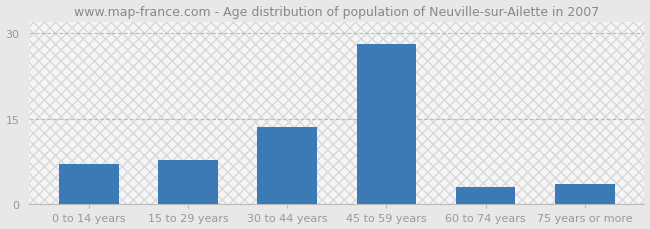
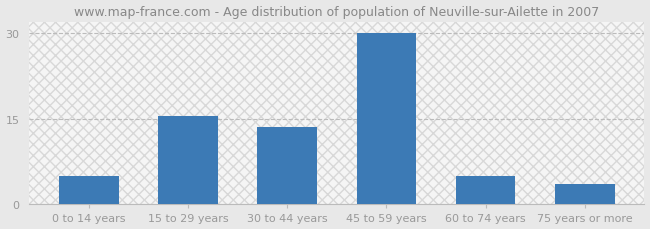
0 to 14 years: 7.0 -> 5.0
15 to 29 years: 7.8 -> 15.5
45 to 59 years: 28.0 -> 30.0
60 to 74 years: 3.0 -> 5.0
